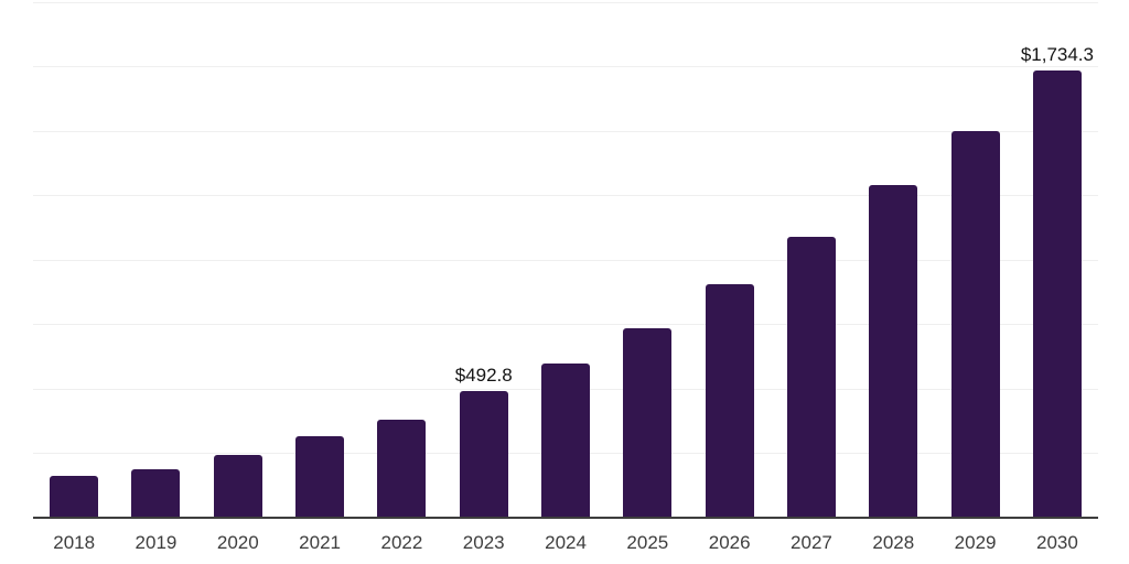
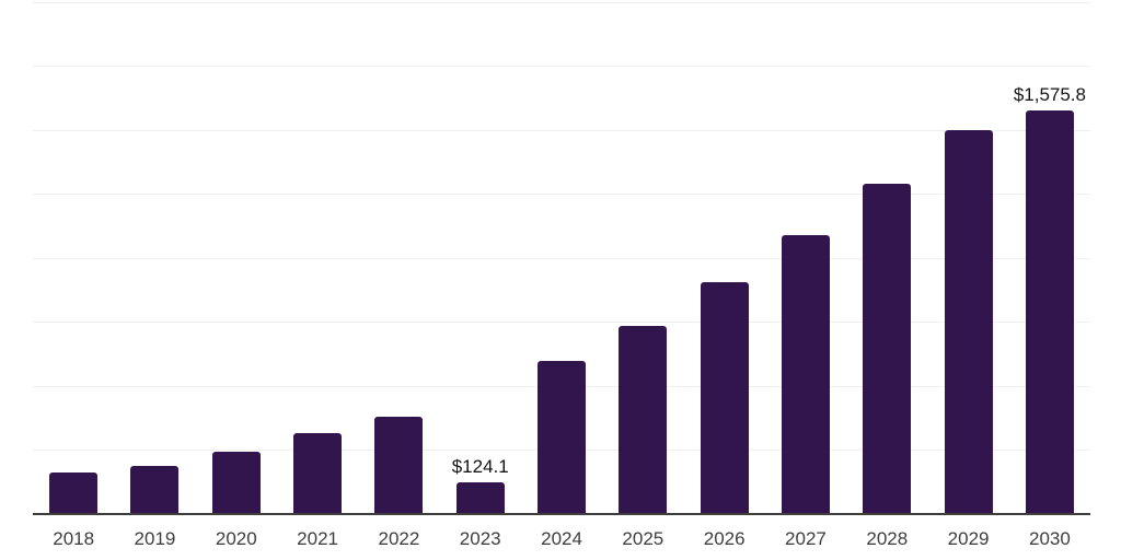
2023: $492.8 -> $124.1
2030: $1,734.3 -> $1,575.8
